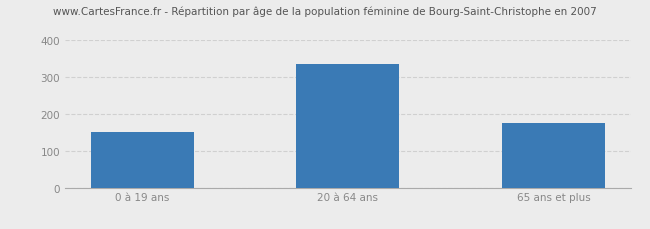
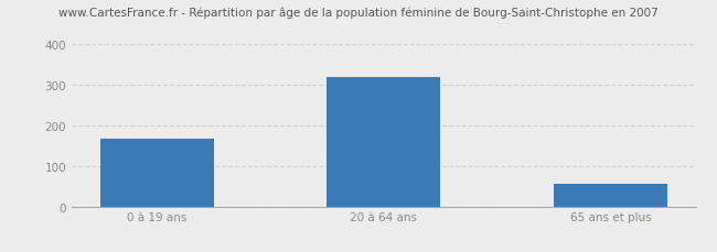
0 à 19 ans: 150 -> 168
20 à 64 ans: 335 -> 320
65 ans et plus: 175 -> 57
